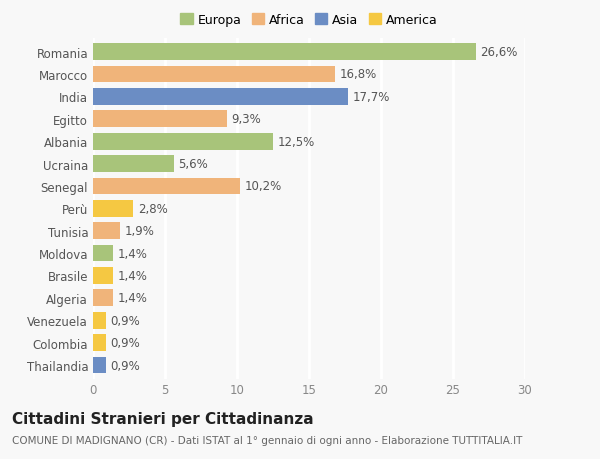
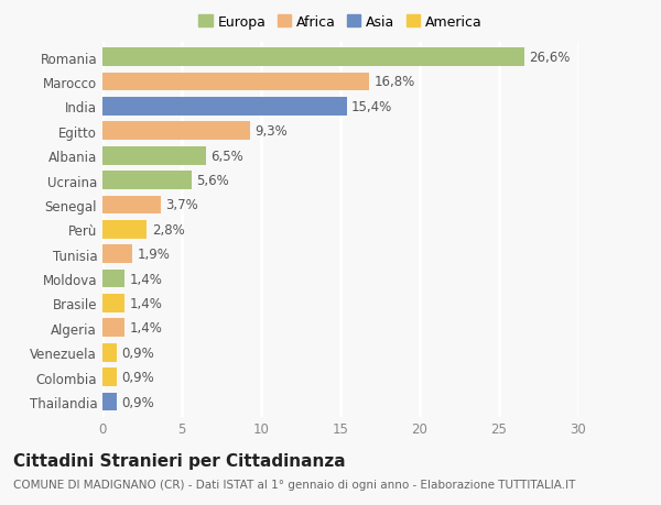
India: 17,7% -> 15,4%
Albania: 12,5% -> 6,5%
Senegal: 10,2% -> 3,7%
